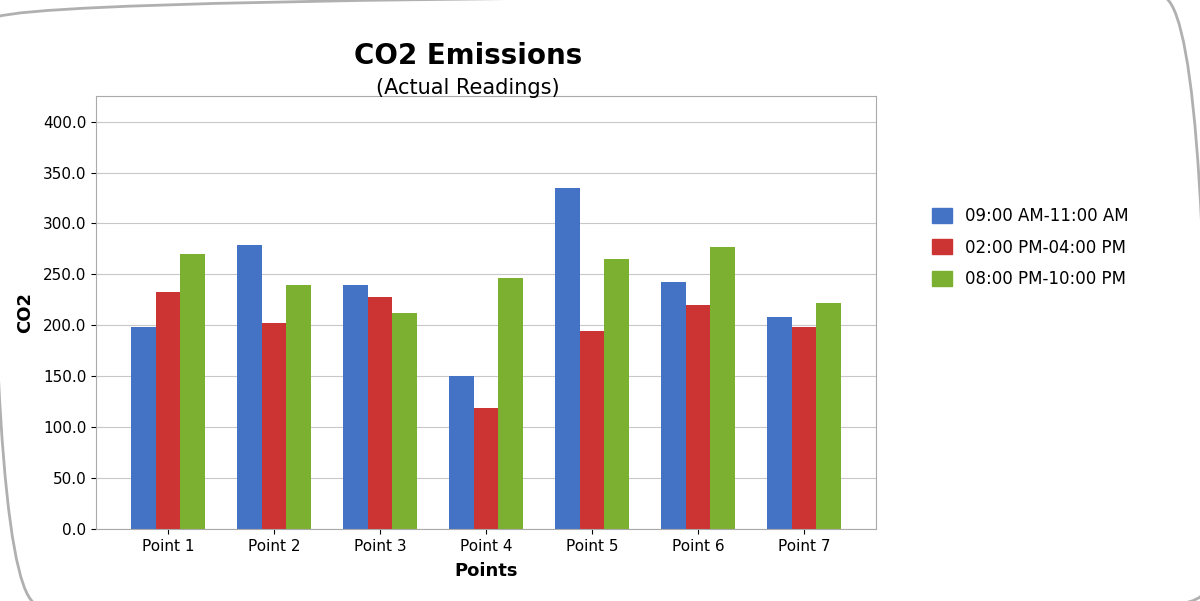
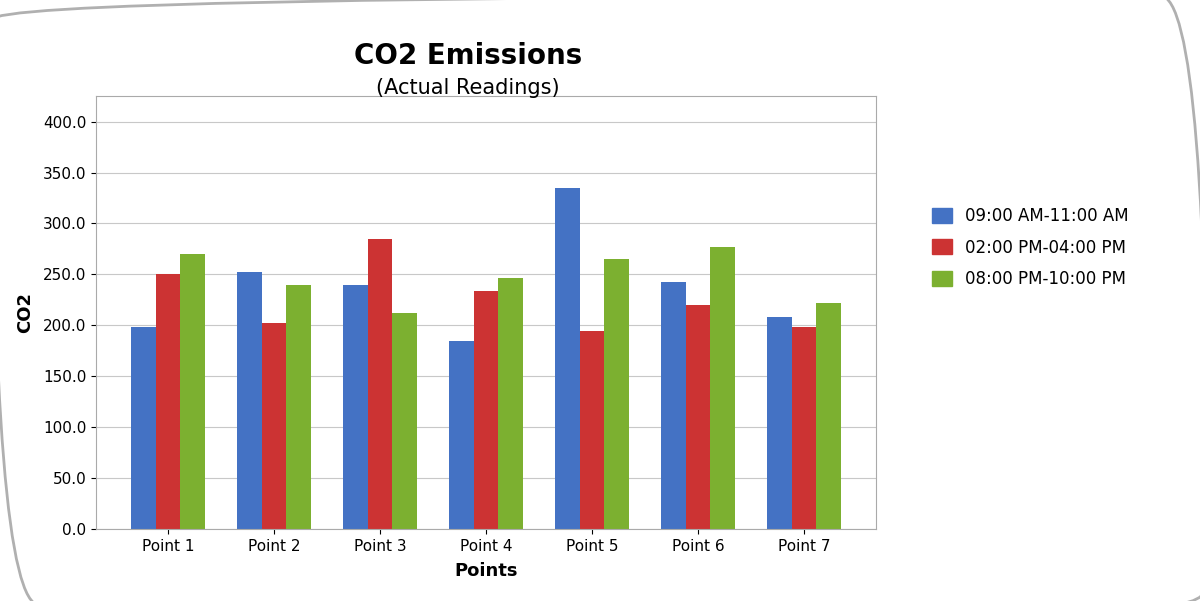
02:00 PM-04:00 PM/Point 1: 233 -> 250
09:00 AM-11:00 AM/Point 2: 279 -> 252
02:00 PM-04:00 PM/Point 3: 228 -> 285
09:00 AM-11:00 AM/Point 4: 150 -> 185
02:00 PM-04:00 PM/Point 4: 119 -> 234
